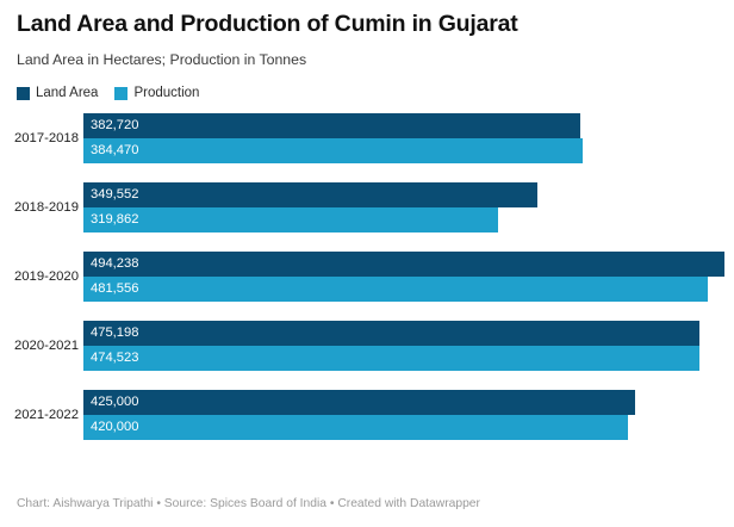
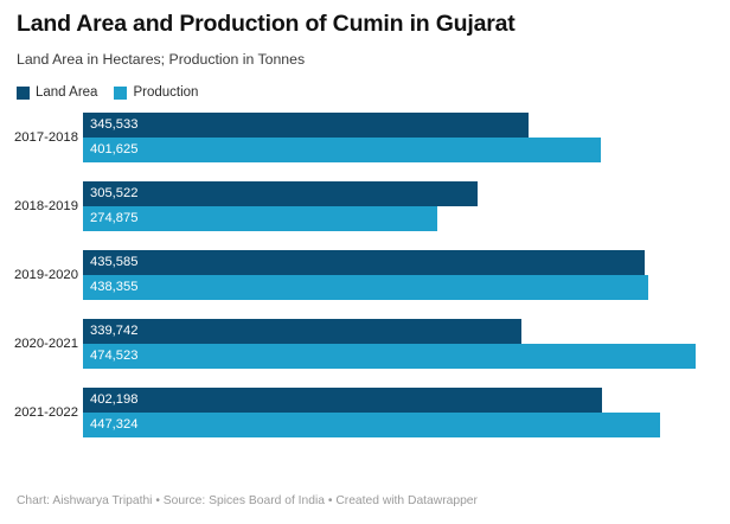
Land Area/2017-2018: 382,720 -> 345,533
Production/2017-2018: 384,470 -> 401,625
Land Area/2018-2019: 349,552 -> 305,522
Production/2018-2019: 319,862 -> 274,875
Land Area/2019-2020: 494,238 -> 435,585
Production/2019-2020: 481,556 -> 438,355
Land Area/2020-2021: 475,198 -> 339,742
Land Area/2021-2022: 425,000 -> 402,198
Production/2021-2022: 420,000 -> 447,324
